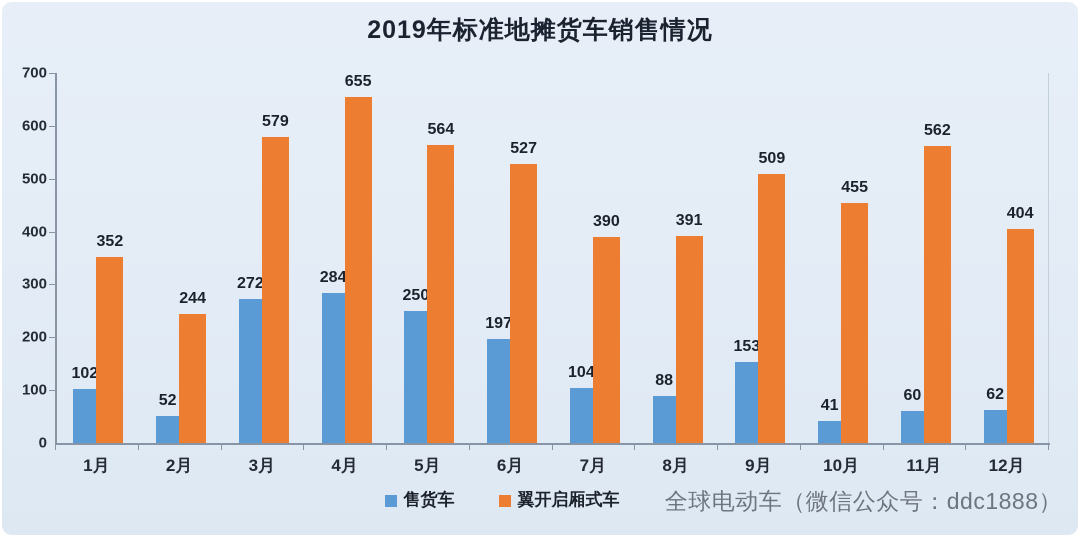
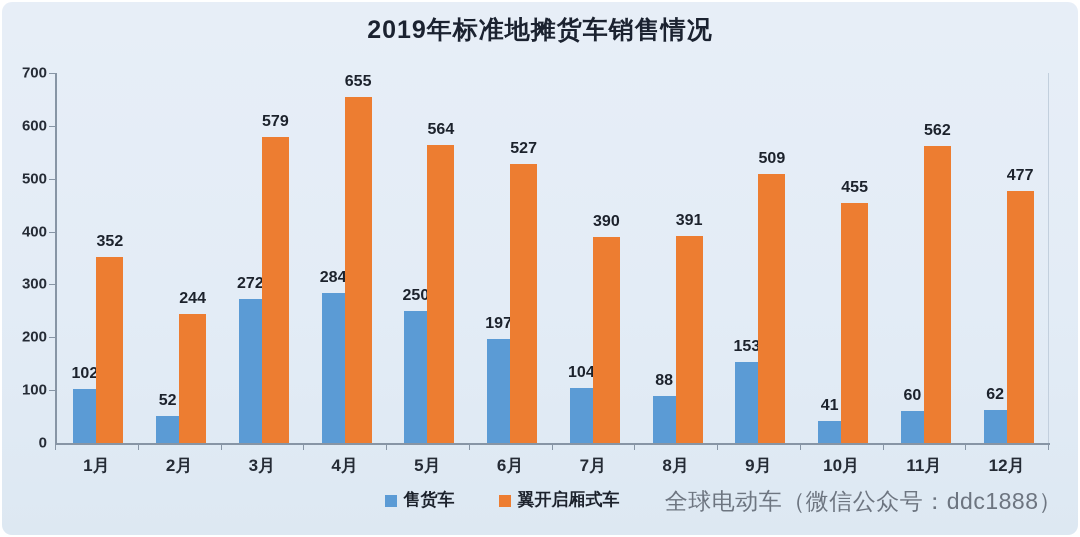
翼开启厢式车/12月: 404 -> 477
